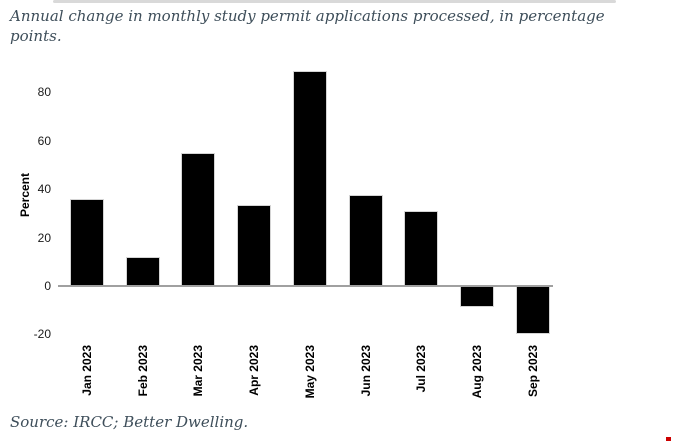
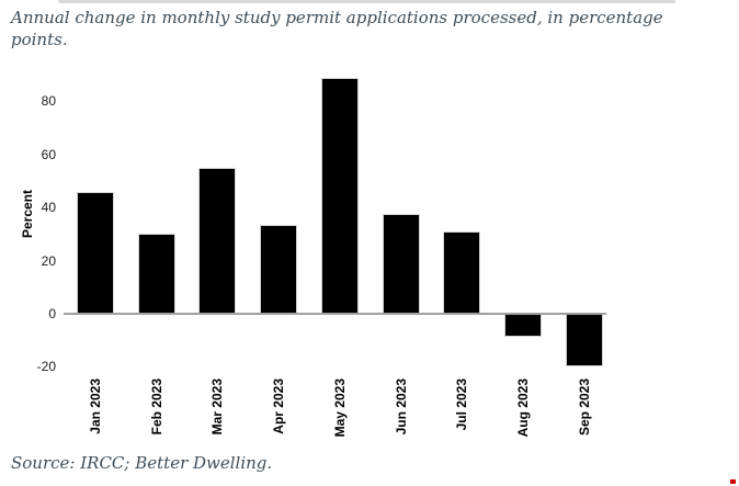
Jan 2023: 36 -> 46
Feb 2023: 12 -> 30
